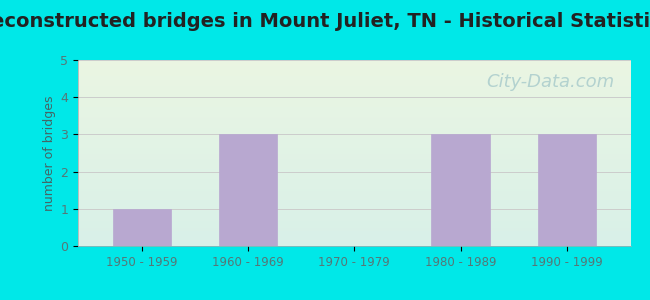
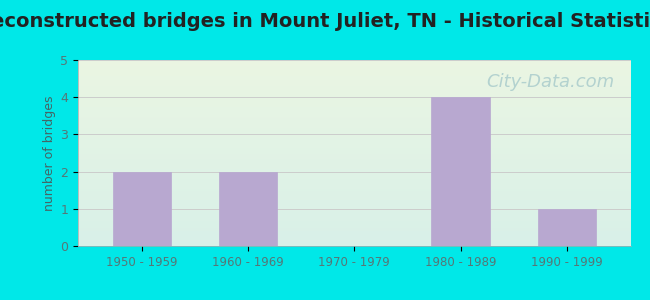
1950 - 1959: 1 -> 2
1960 - 1969: 3 -> 2
1980 - 1989: 3 -> 4
1990 - 1999: 3 -> 1
